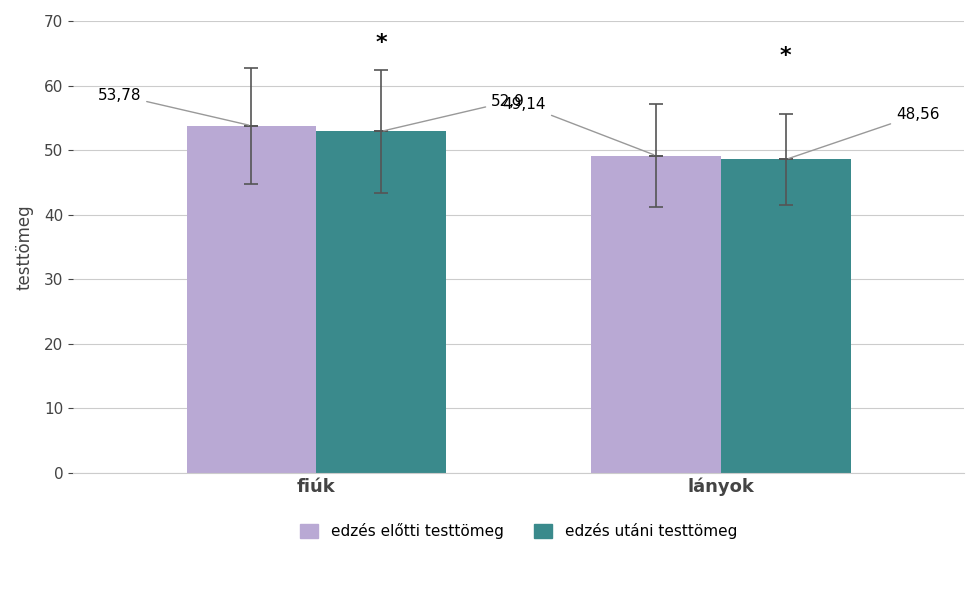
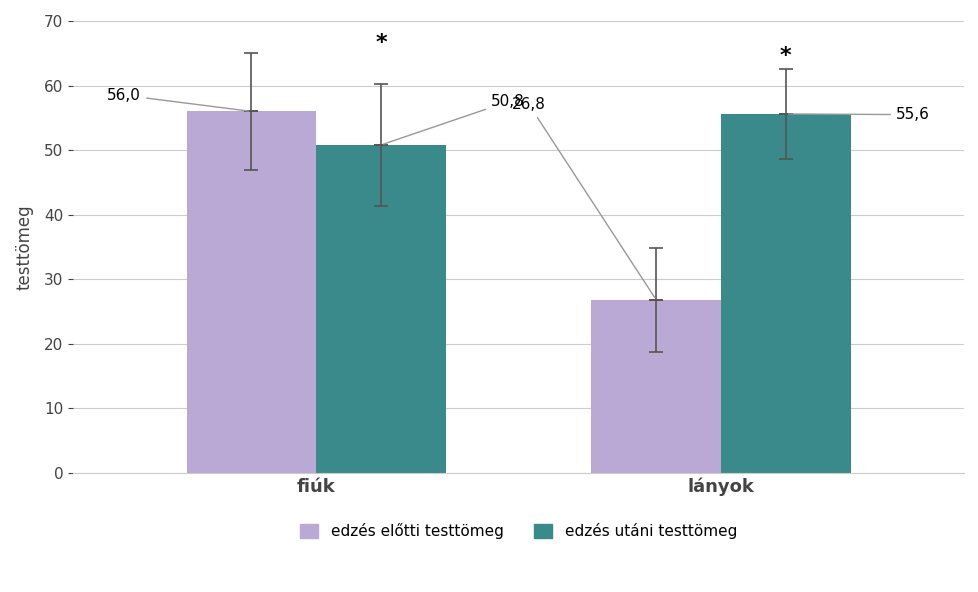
edzés előtti testtömeg/fiúk: 53.8 -> 56.0
edzés utáni testtömeg/fiúk: 52.9 -> 50.8
edzés előtti testtömeg/lányok: 49.1 -> 26.8
edzés utáni testtömeg/lányok: 48.6 -> 55.6
